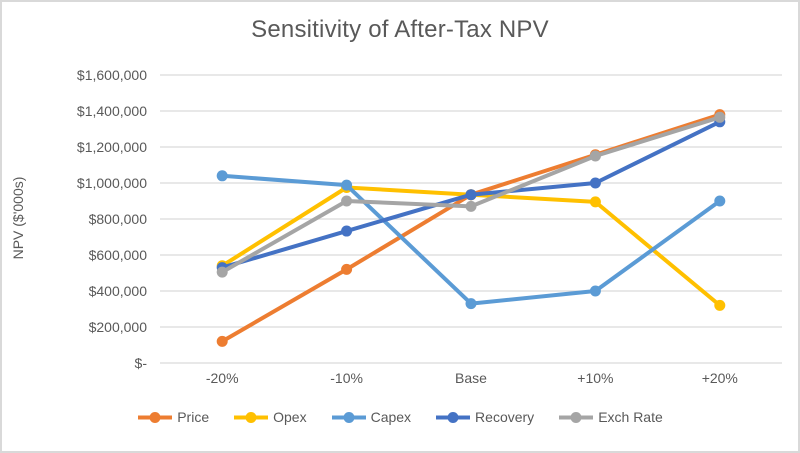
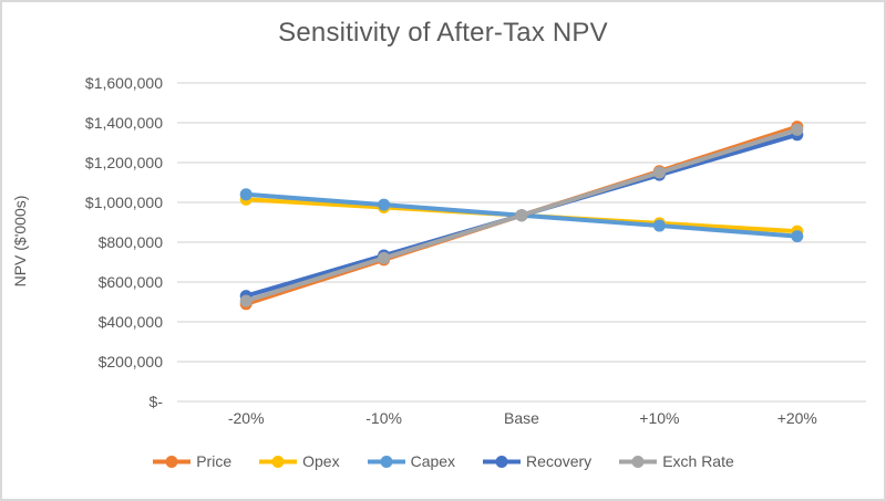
Price/-20%: $120000 -> $490000
Opex/-20%: $540000 -> $1020000
Price/-10%: $520000 -> $710000
Exch Rate/-10%: $900000 -> $720000
Capex/Base: $330000 -> $940000
Exch Rate/Base: $870000 -> $940000
Capex/+10%: $400000 -> $880000
Recovery/+10%: $1000000 -> $1140000
Opex/+20%: $320000 -> $860000
Capex/+20%: $900000 -> $830000
